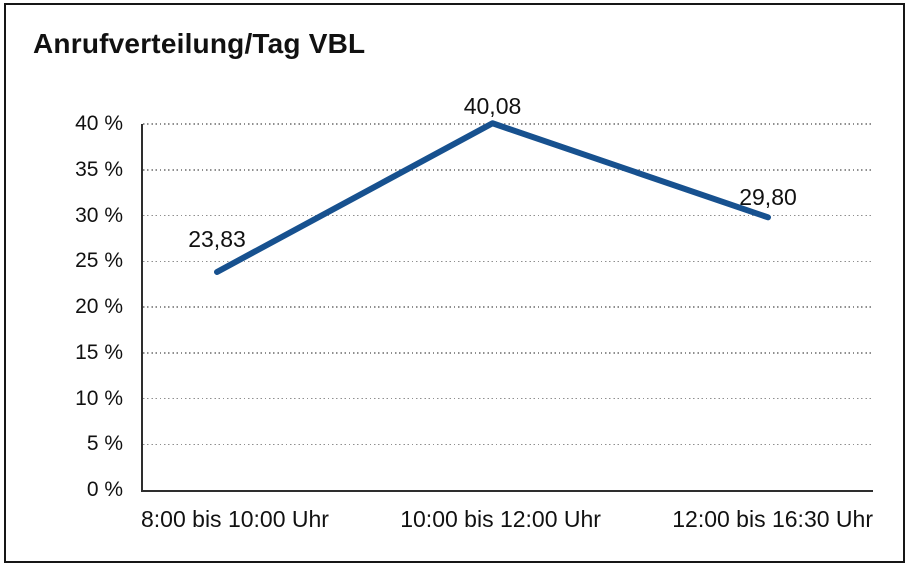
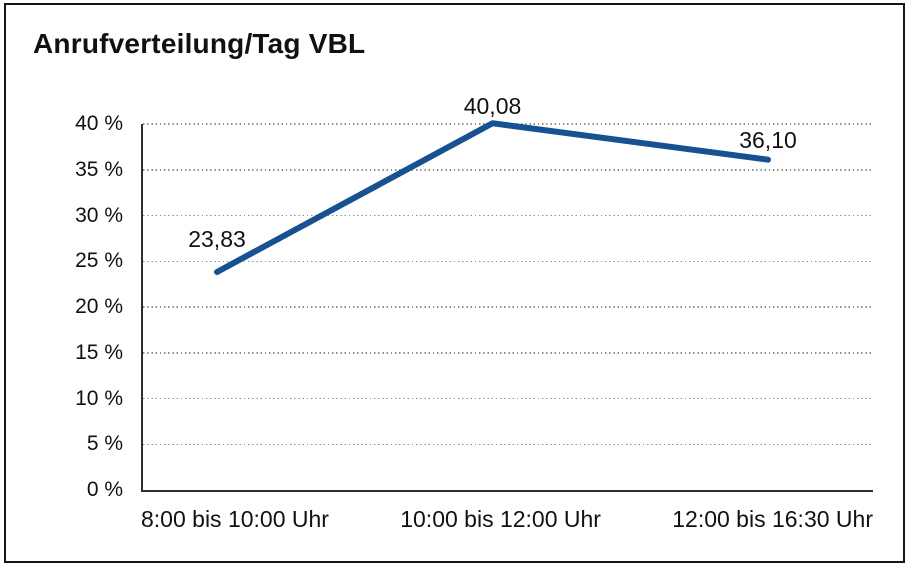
12:00 bis 16:30 Uhr: 29,80 -> 36,10
